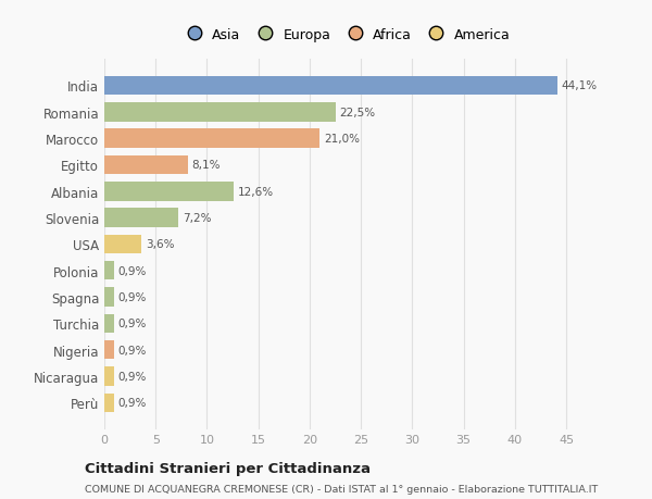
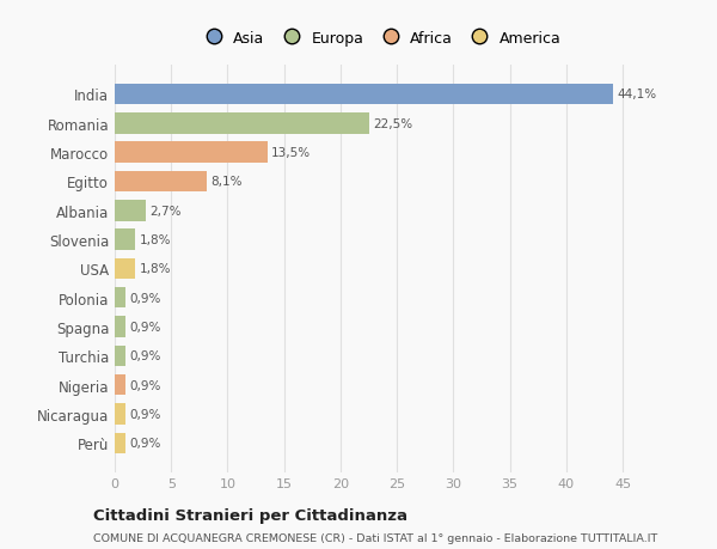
Marocco: 21,0% -> 13,5%
Albania: 12,6% -> 2,7%
Slovenia: 7,2% -> 1,8%
USA: 3,6% -> 1,8%
